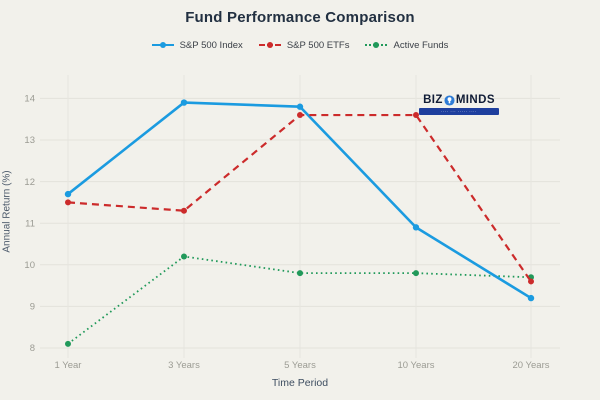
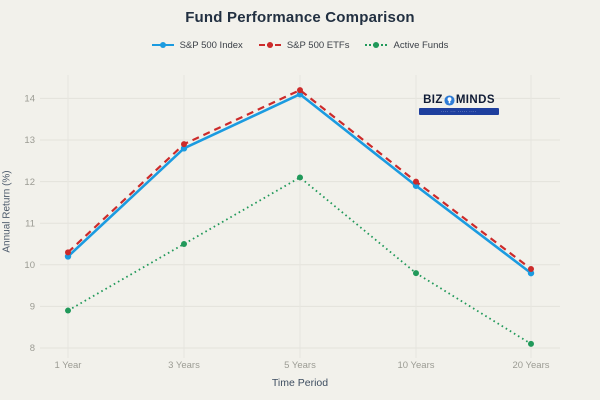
S&P 500 Index/1 Year: 11.7 -> 10.2
S&P 500 ETFs/1 Year: 11.5 -> 10.3
Active Funds/1 Year: 8.1 -> 8.9
S&P 500 Index/3 Years: 13.9 -> 12.8
S&P 500 ETFs/3 Years: 11.3 -> 12.9
Active Funds/3 Years: 10.2 -> 10.5
S&P 500 Index/5 Years: 13.8 -> 14.1
S&P 500 ETFs/5 Years: 13.6 -> 14.2
Active Funds/5 Years: 9.8 -> 12.1
S&P 500 Index/10 Years: 10.9 -> 11.9
S&P 500 ETFs/10 Years: 13.6 -> 12.0
S&P 500 Index/20 Years: 9.2 -> 9.8
S&P 500 ETFs/20 Years: 9.6 -> 9.9
Active Funds/20 Years: 9.7 -> 8.1
